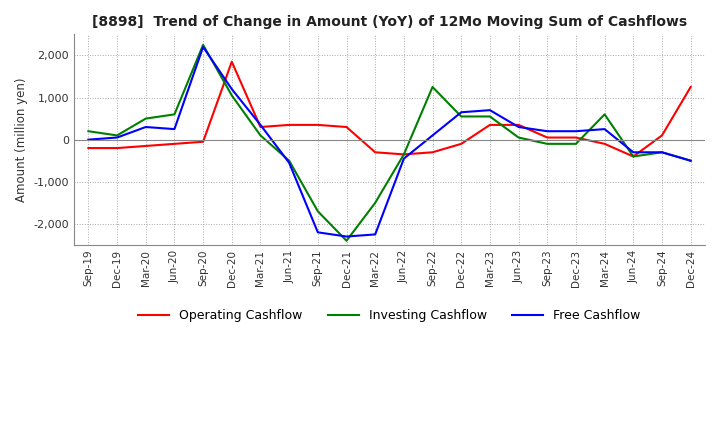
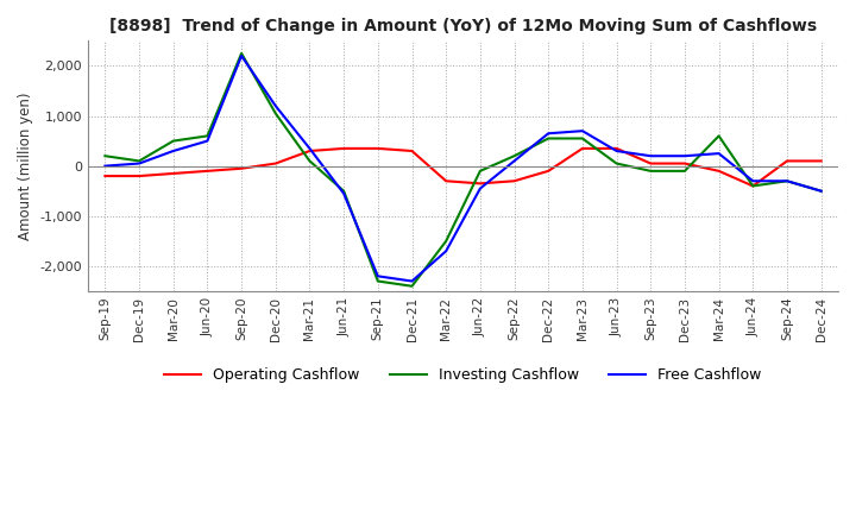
Free Cashflow/Jun-20: 250 -> 500
Operating Cashflow/Dec-20: 1,850 -> 50
Investing Cashflow/Sep-21: -1,700 -> -2,300
Free Cashflow/Mar-22: -2,250 -> -1,700
Investing Cashflow/Jun-22: -350 -> -100
Investing Cashflow/Sep-22: 1,250 -> 200
Operating Cashflow/Dec-24: 1,250 -> 100
